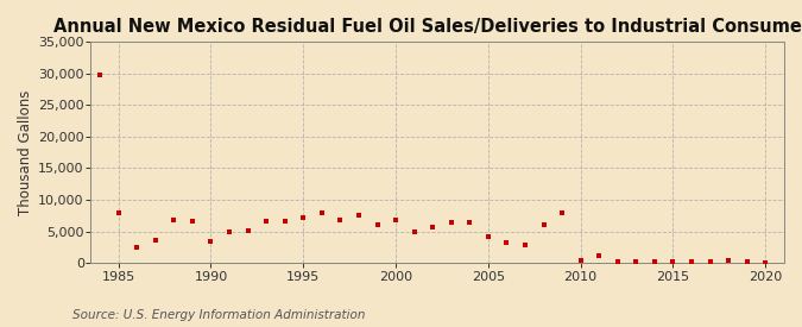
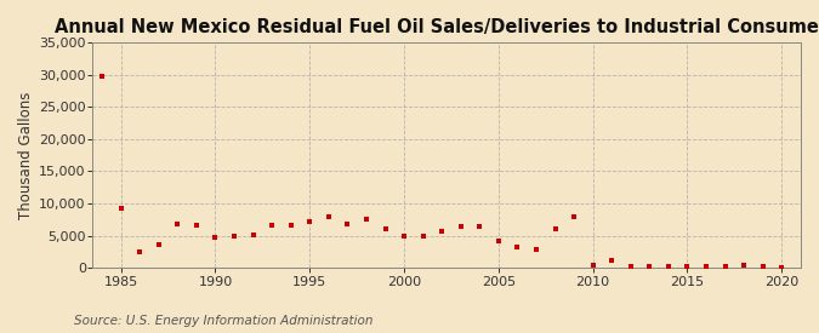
1985: 8,000 -> 9,300
1990: 3,400 -> 4,700
2000: 6,800 -> 5,000
